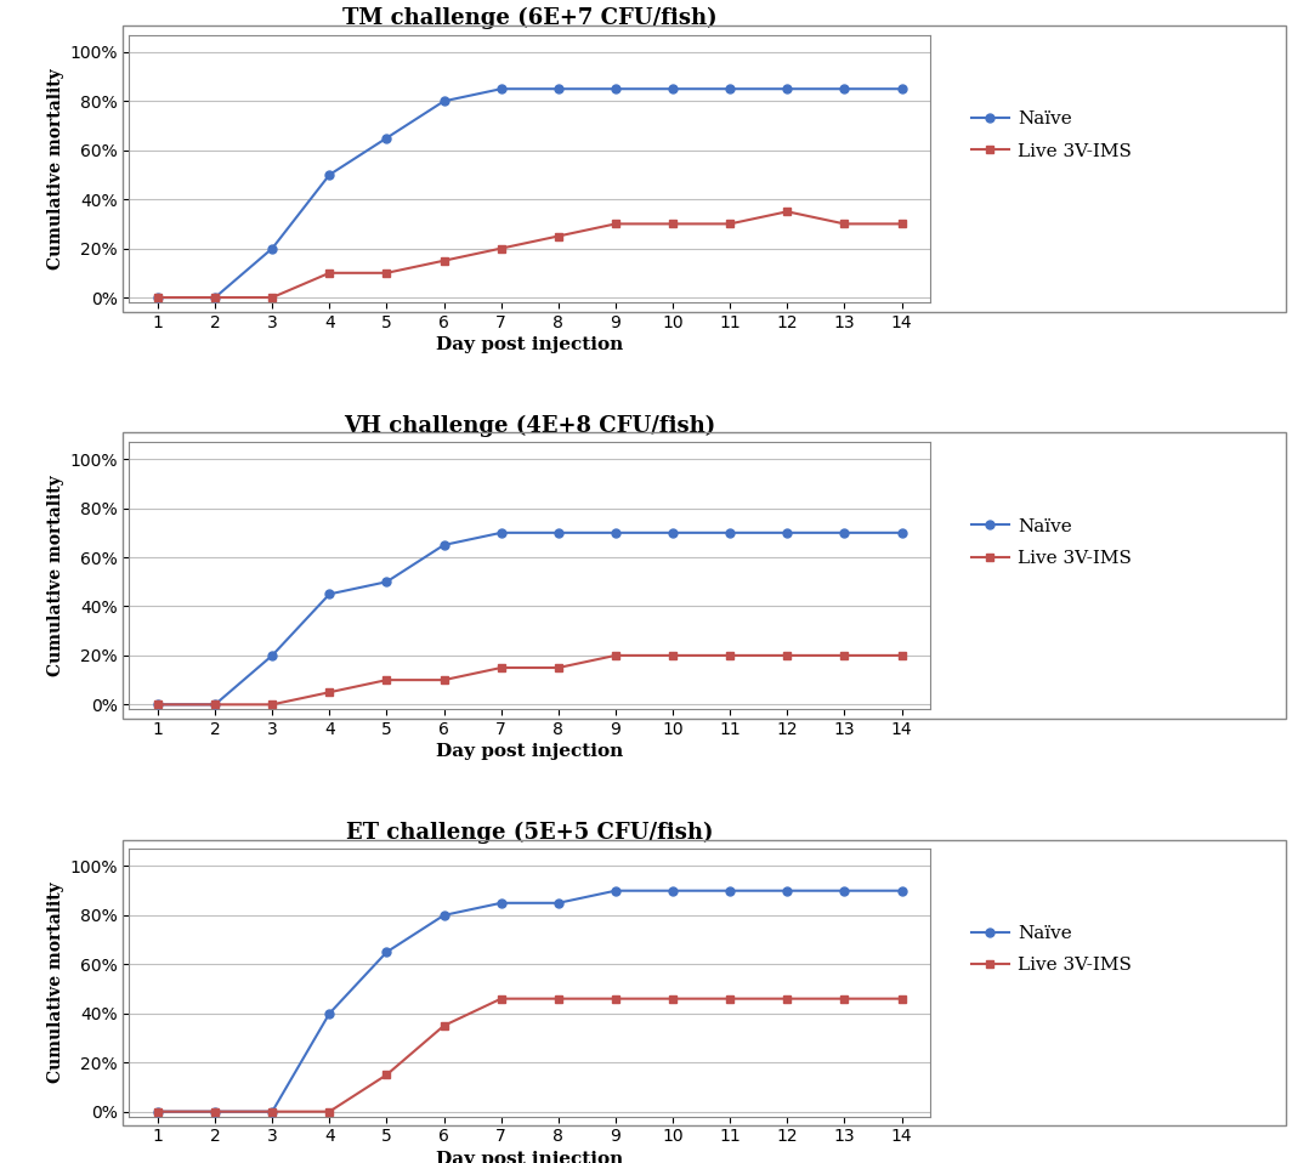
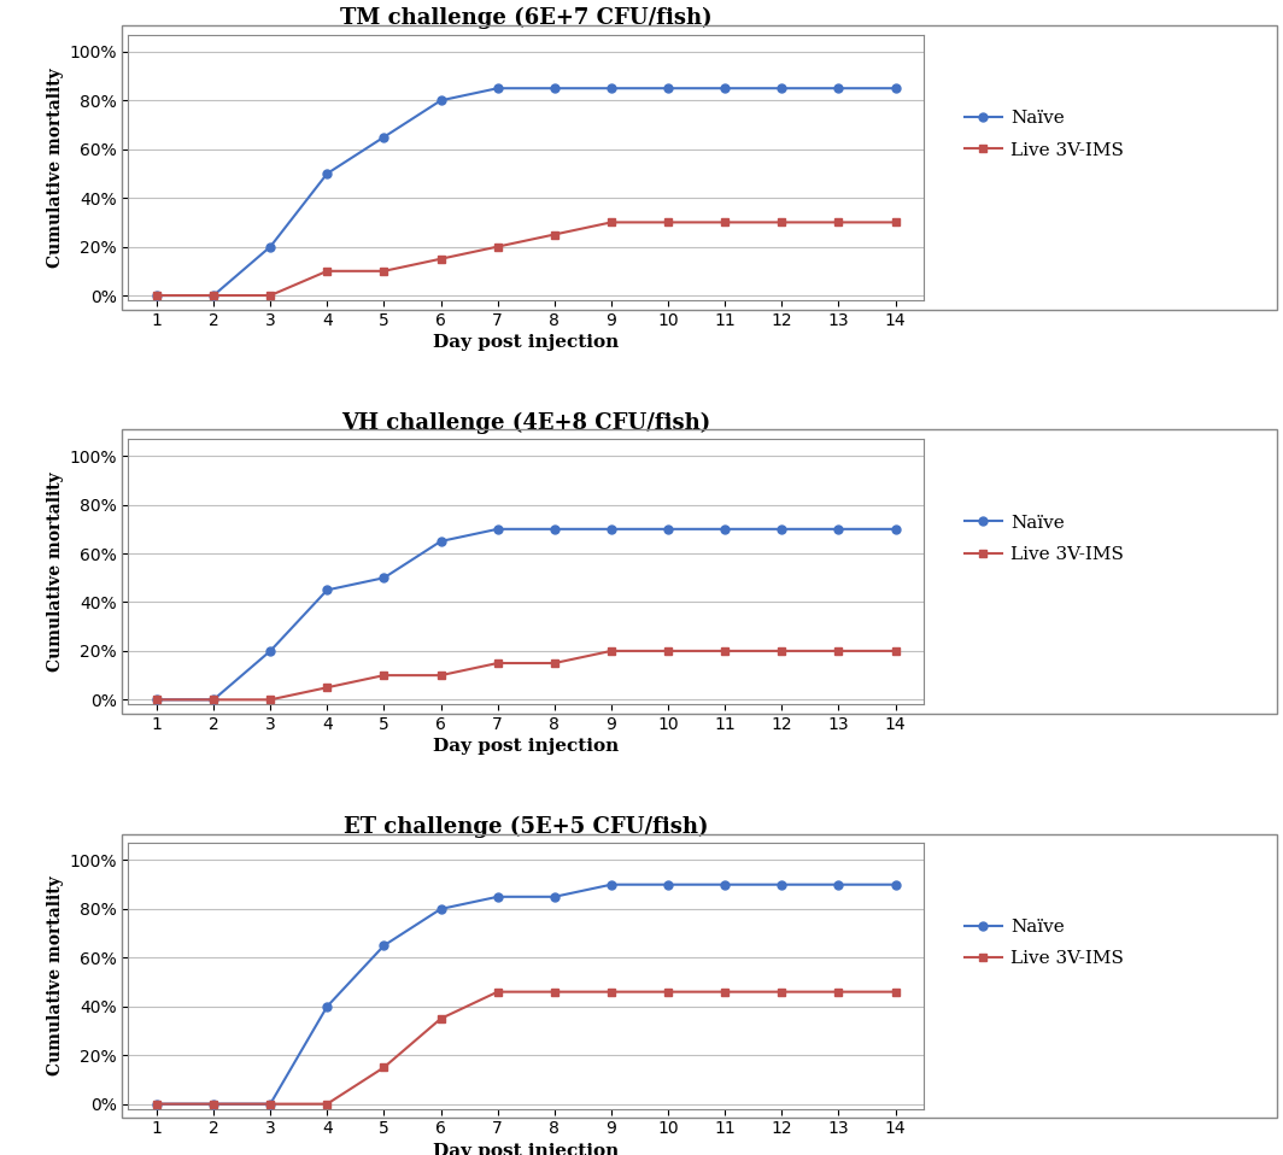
TM challenge (6E+7 CFU/fish)/Live 3V-IMS/12: 35% -> 30%
